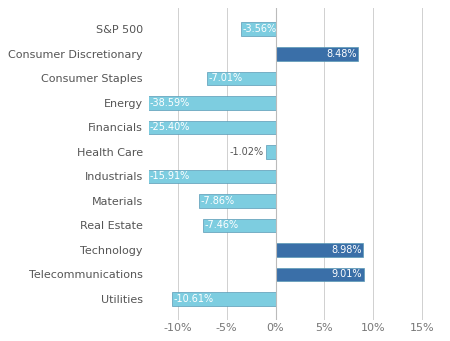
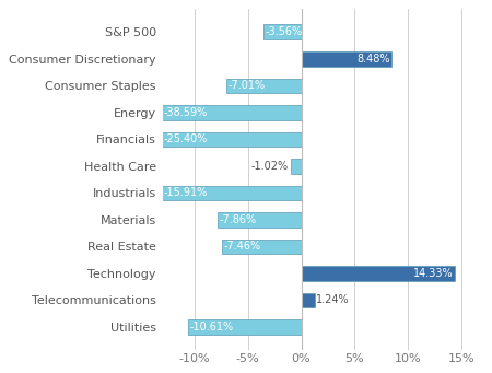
Technology: 8.98% -> 14.33%
Telecommunications: 9.01% -> 1.24%
